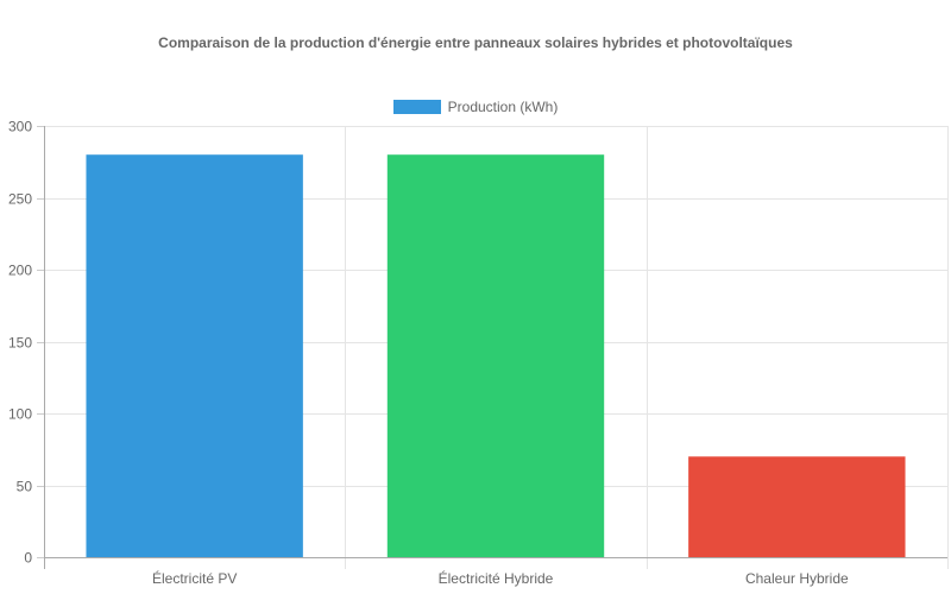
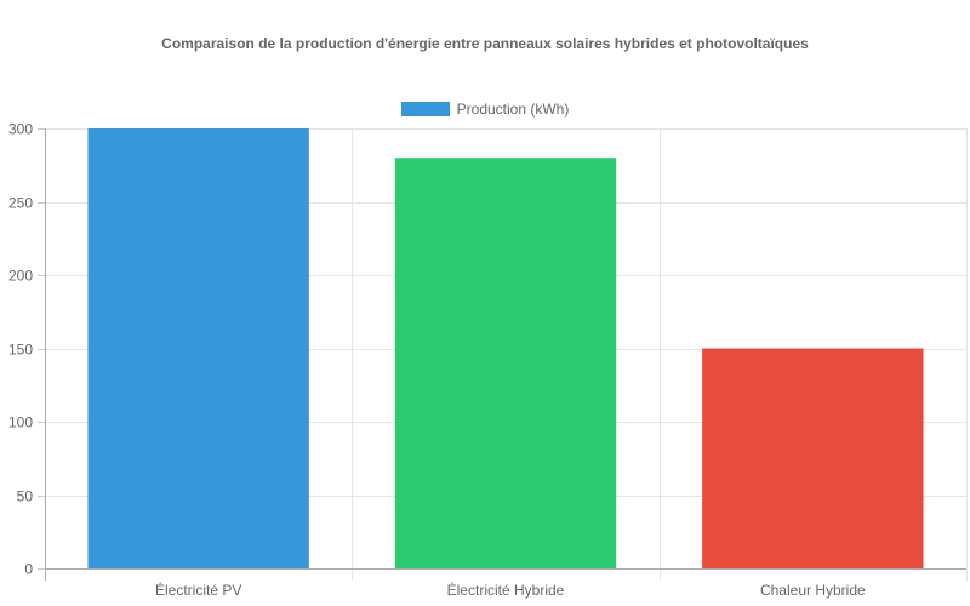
Électricité PV: 280 -> 300
Chaleur Hybride: 70 -> 150
